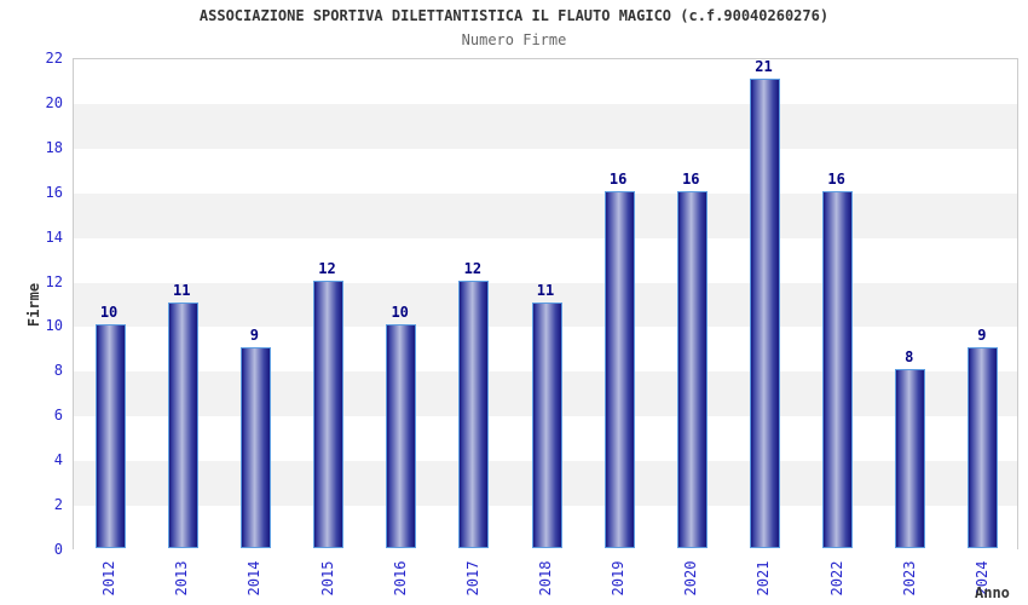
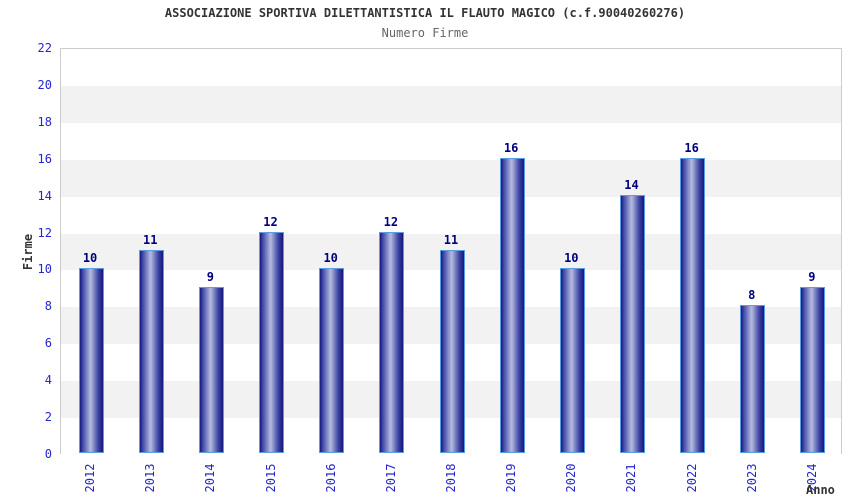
2020: 16 -> 10
2021: 21 -> 14
